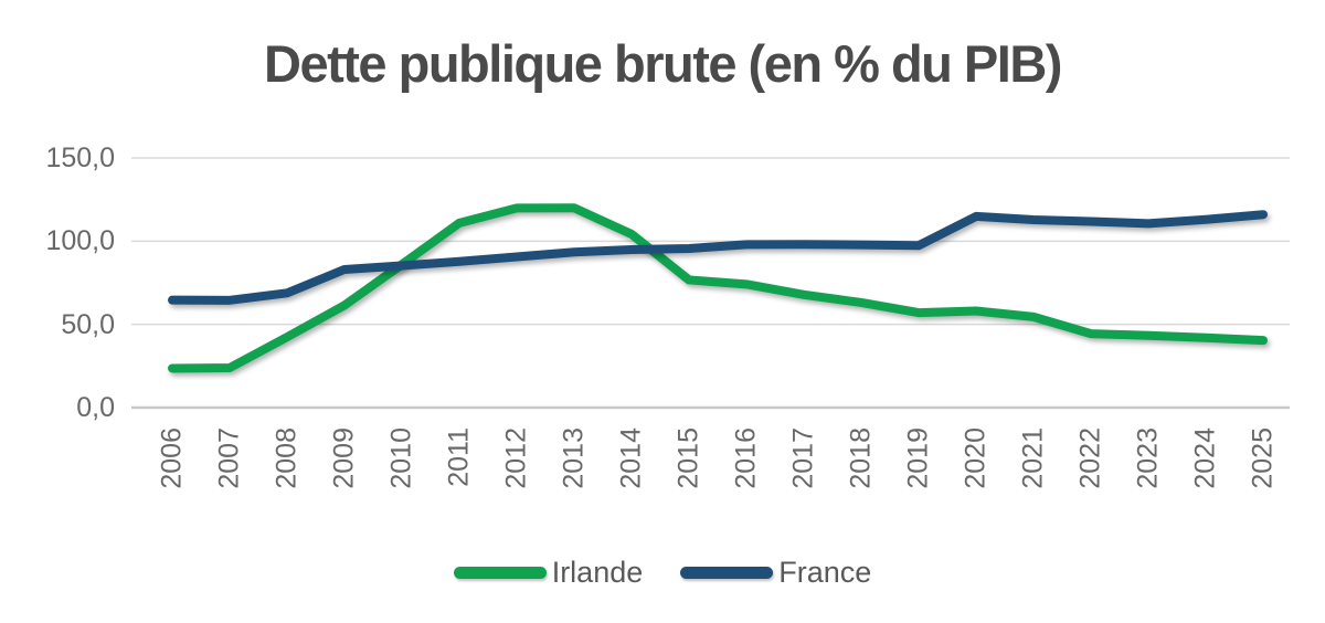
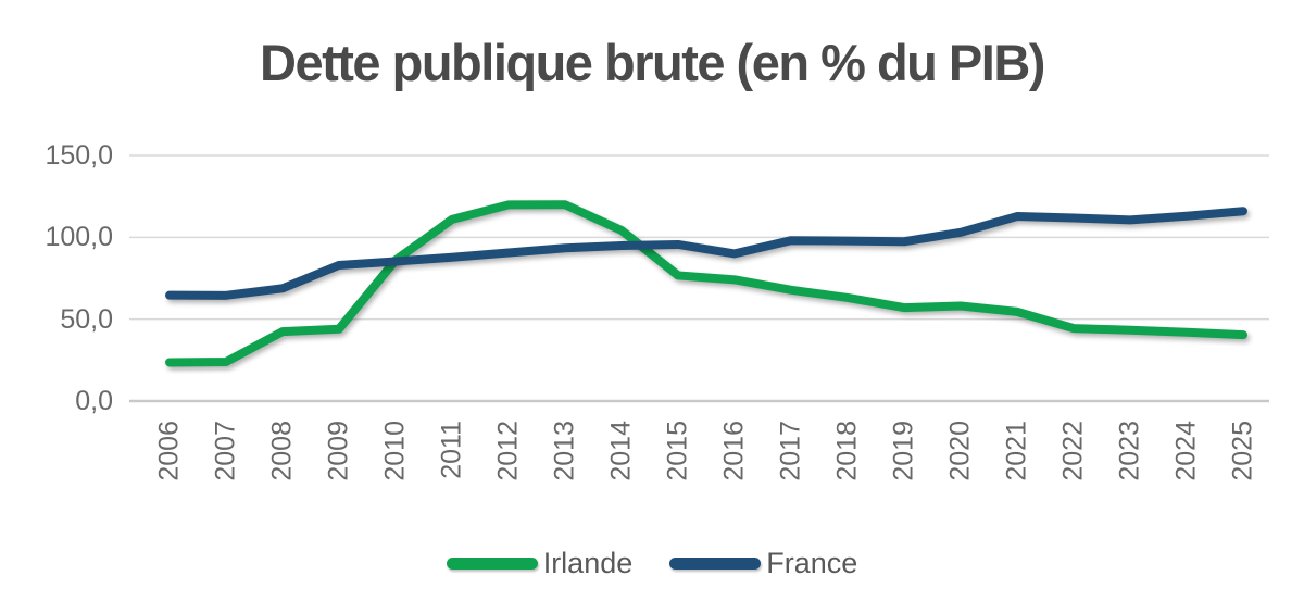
Irlande/2009: 62 -> 44
France/2016: 98 -> 90
France/2020: 115 -> 103
